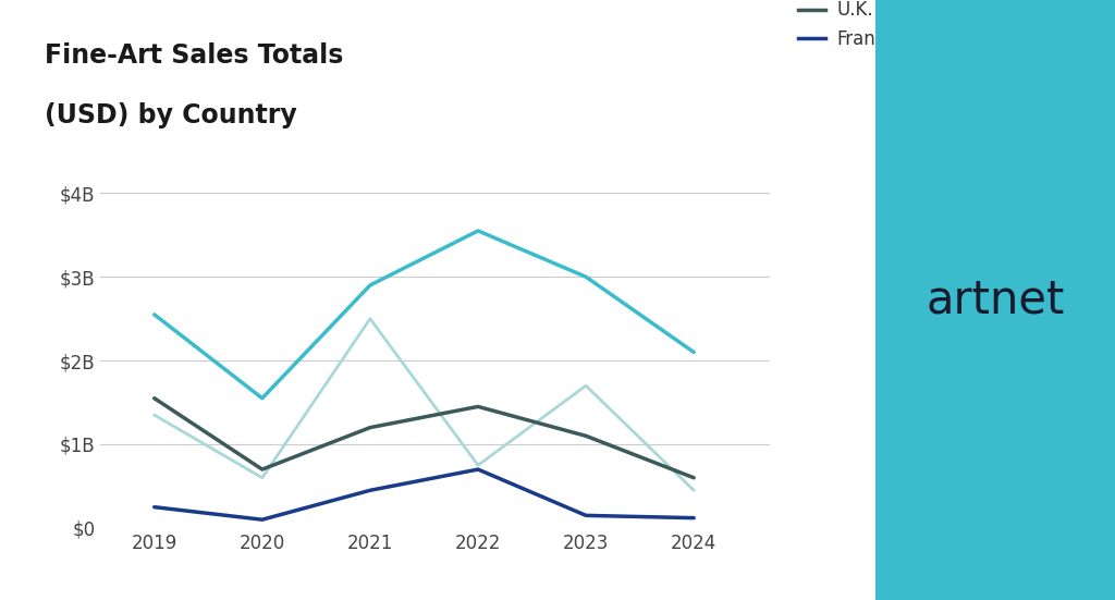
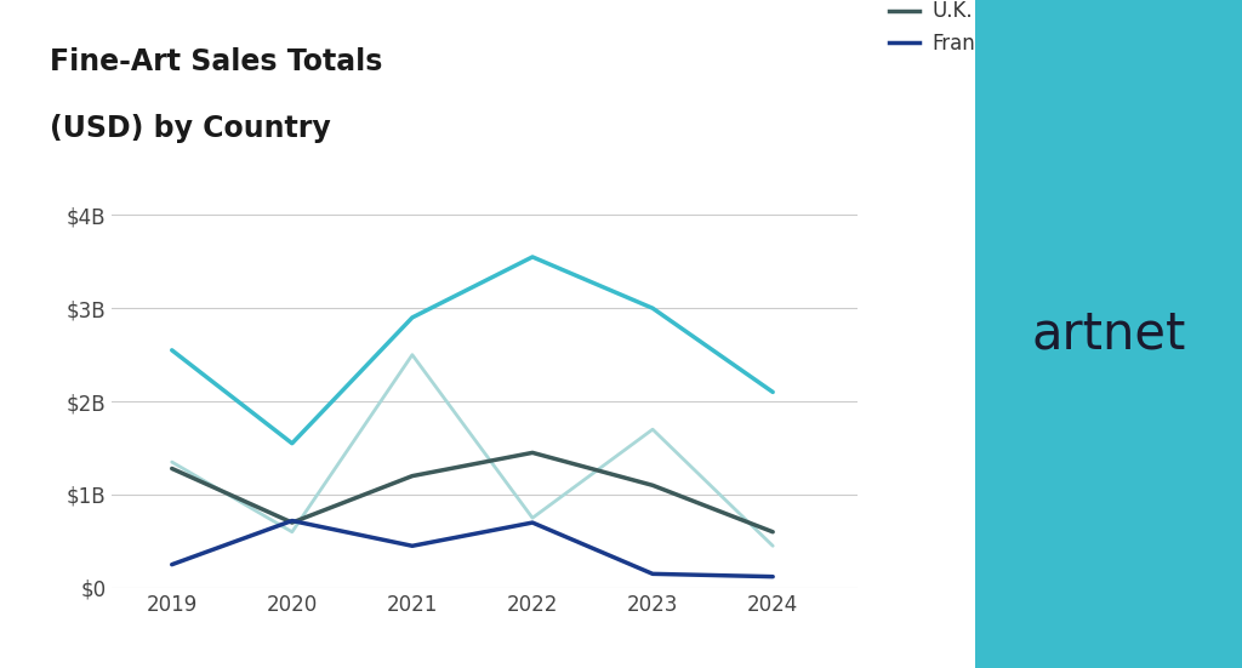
U.K./2019: $1.55B -> $1.28B
France/2020: $0.10B -> $0.72B
